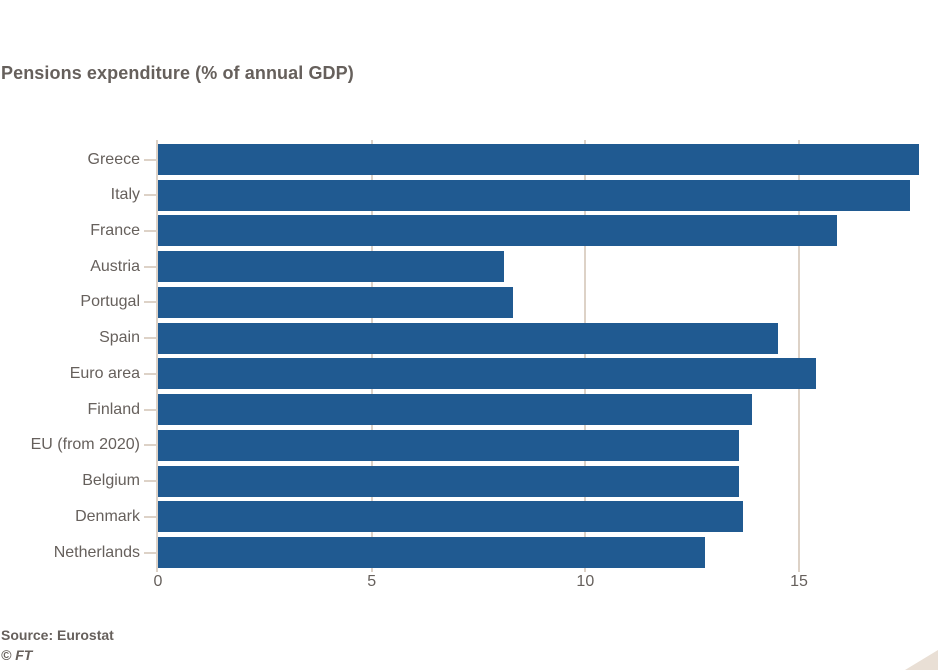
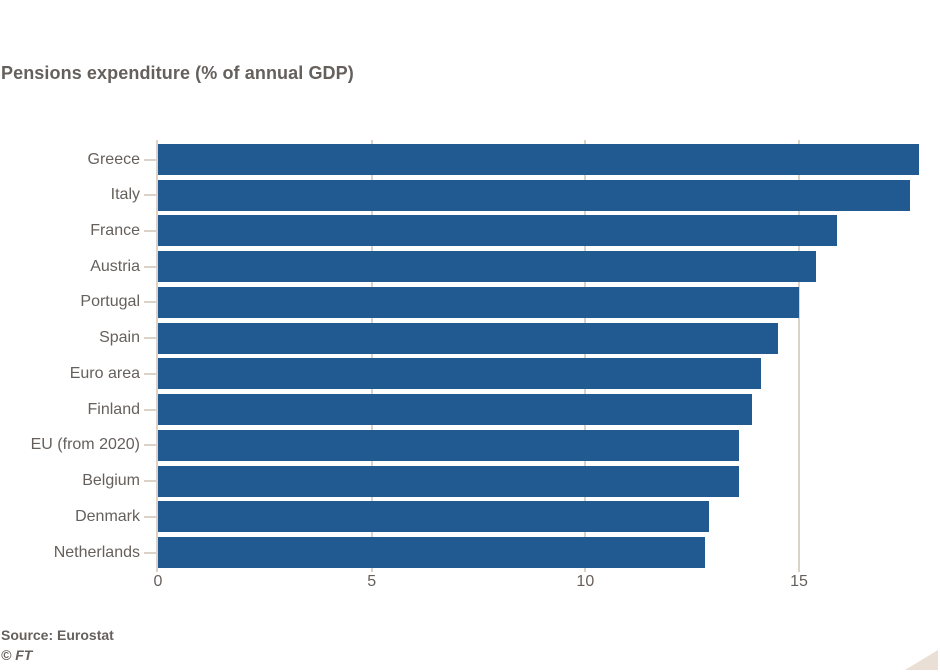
Austria: 8.1 -> 15.4
Portugal: 8.3 -> 15.0
Euro area: 15.4 -> 14.1
Denmark: 13.7 -> 12.9
